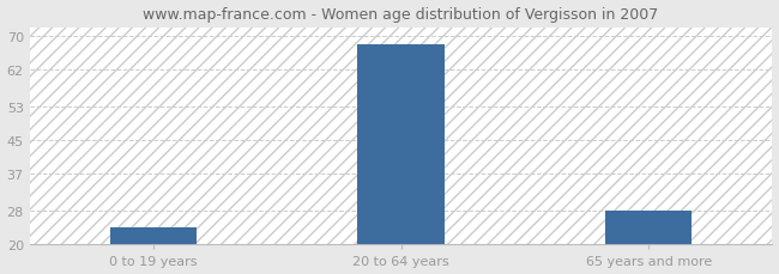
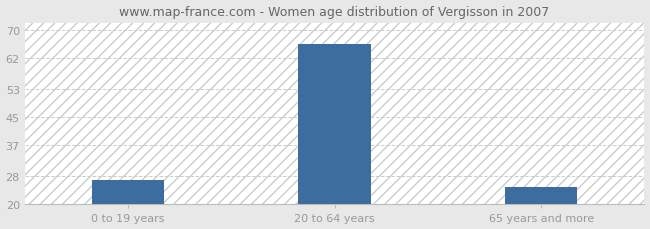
0 to 19 years: 24 -> 27
20 to 64 years: 68 -> 66
65 years and more: 28 -> 25
